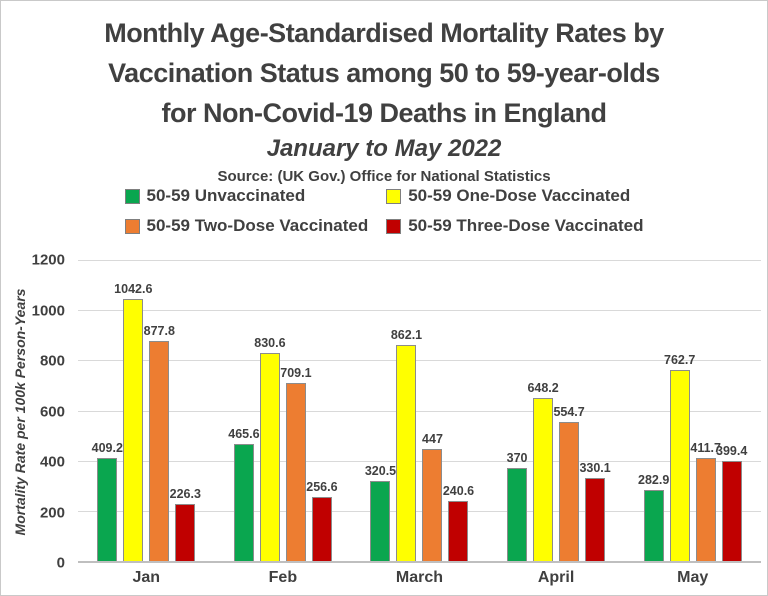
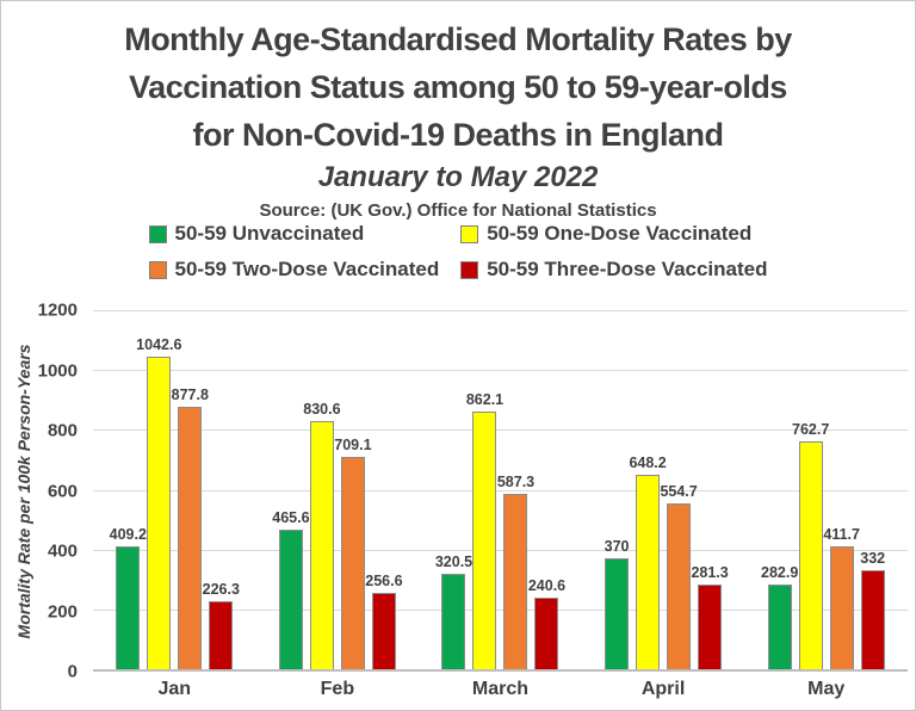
50-59 Two-Dose Vaccinated/March: 447 -> 587.3
50-59 Three-Dose Vaccinated/April: 330.1 -> 281.3
50-59 Three-Dose Vaccinated/May: 399.4 -> 332
